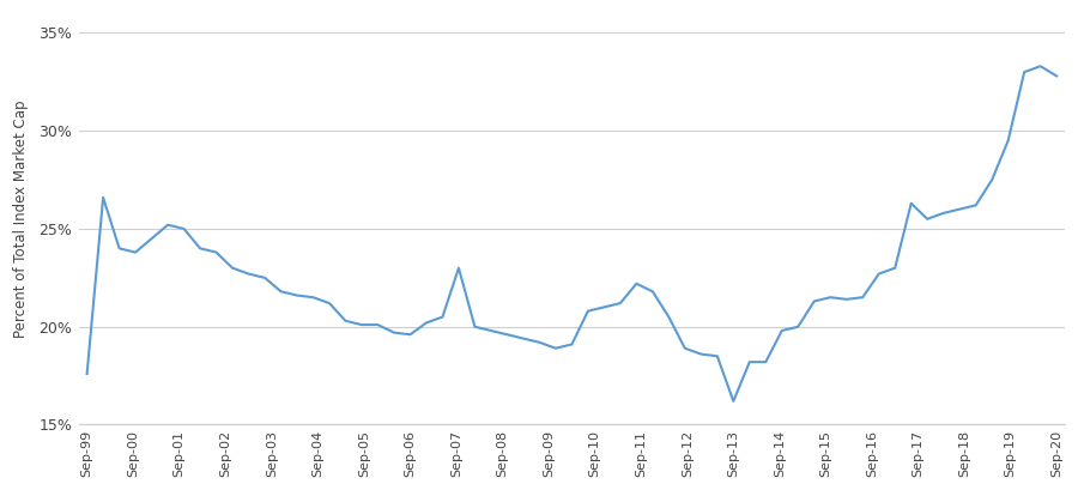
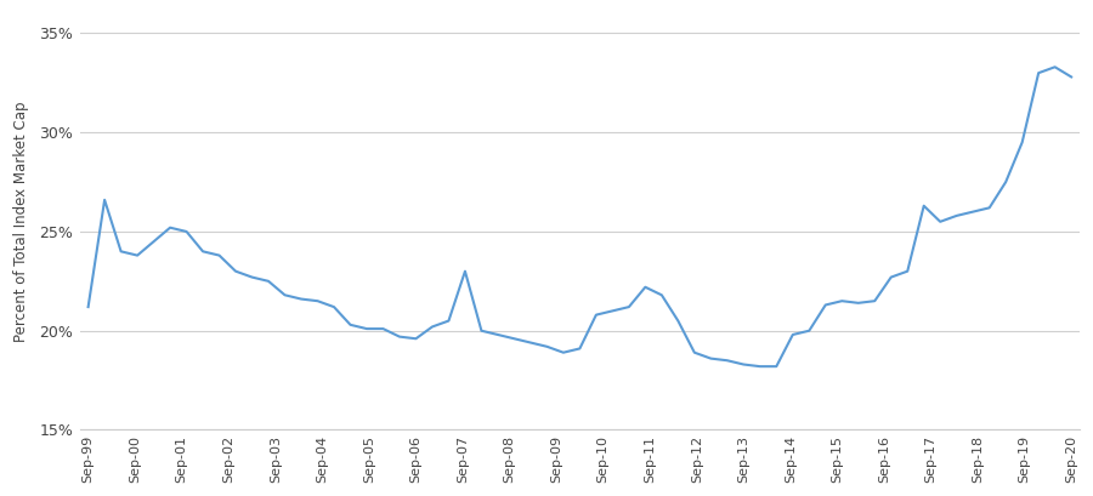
Sep-99: 17.6% -> 21.2%
Sep-13: 16.2% -> 18.3%
